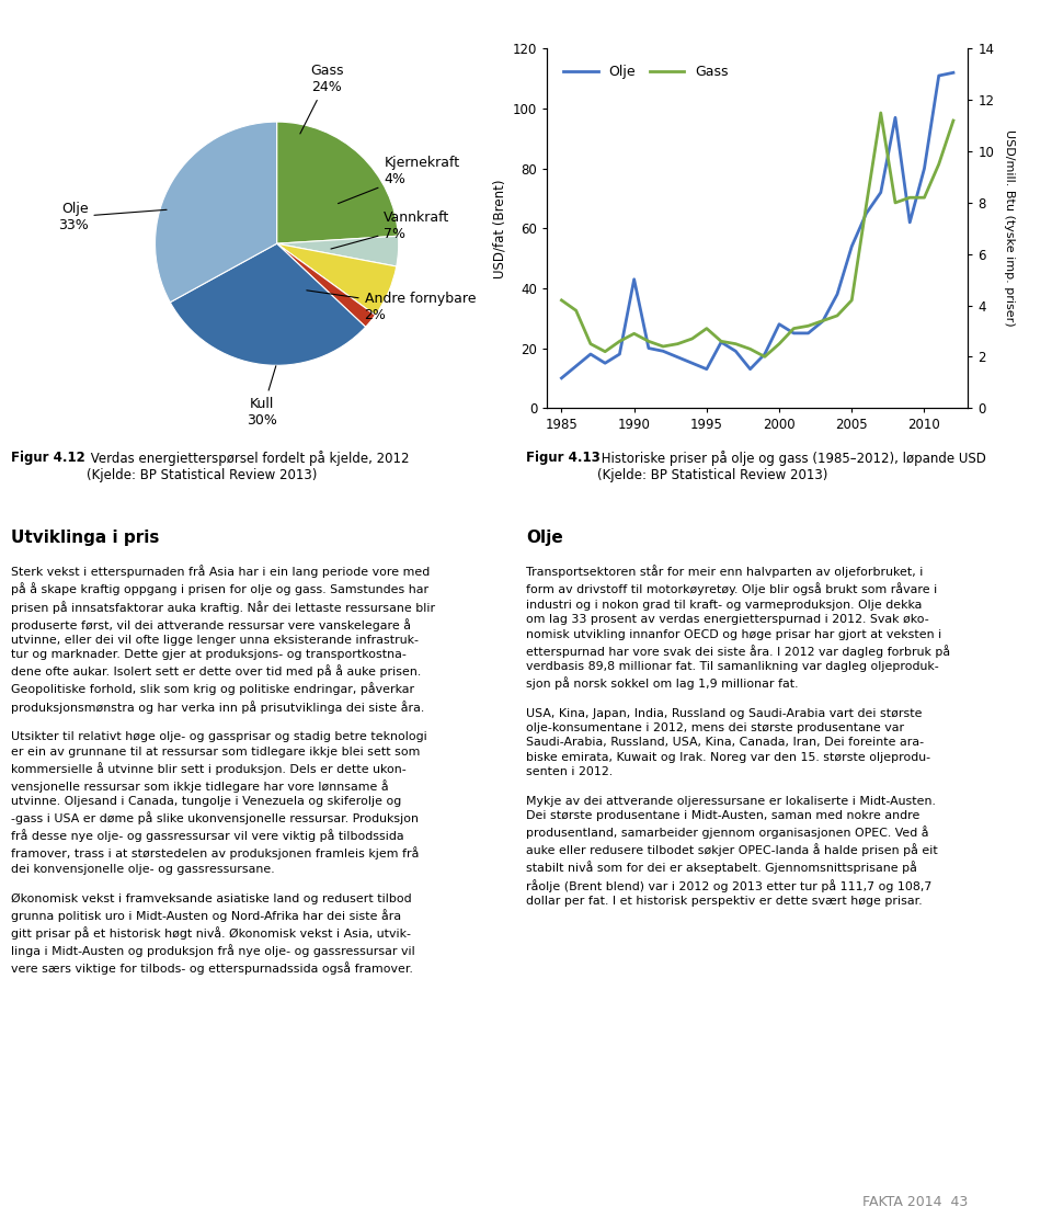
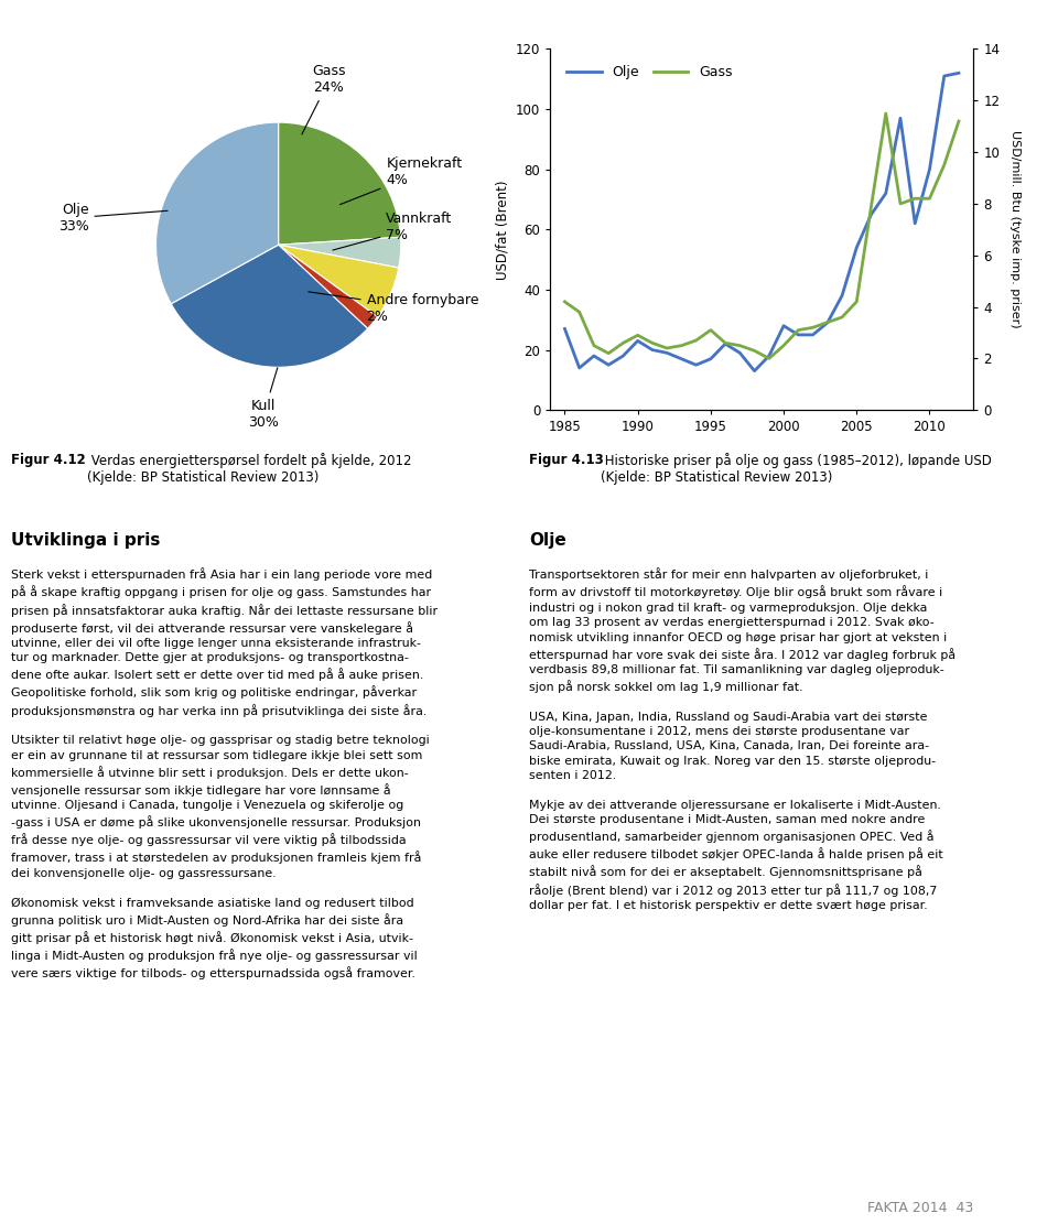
Olje/1985: 10 -> 27
Olje/1990: 43 -> 23
Olje/1995: 13 -> 17
